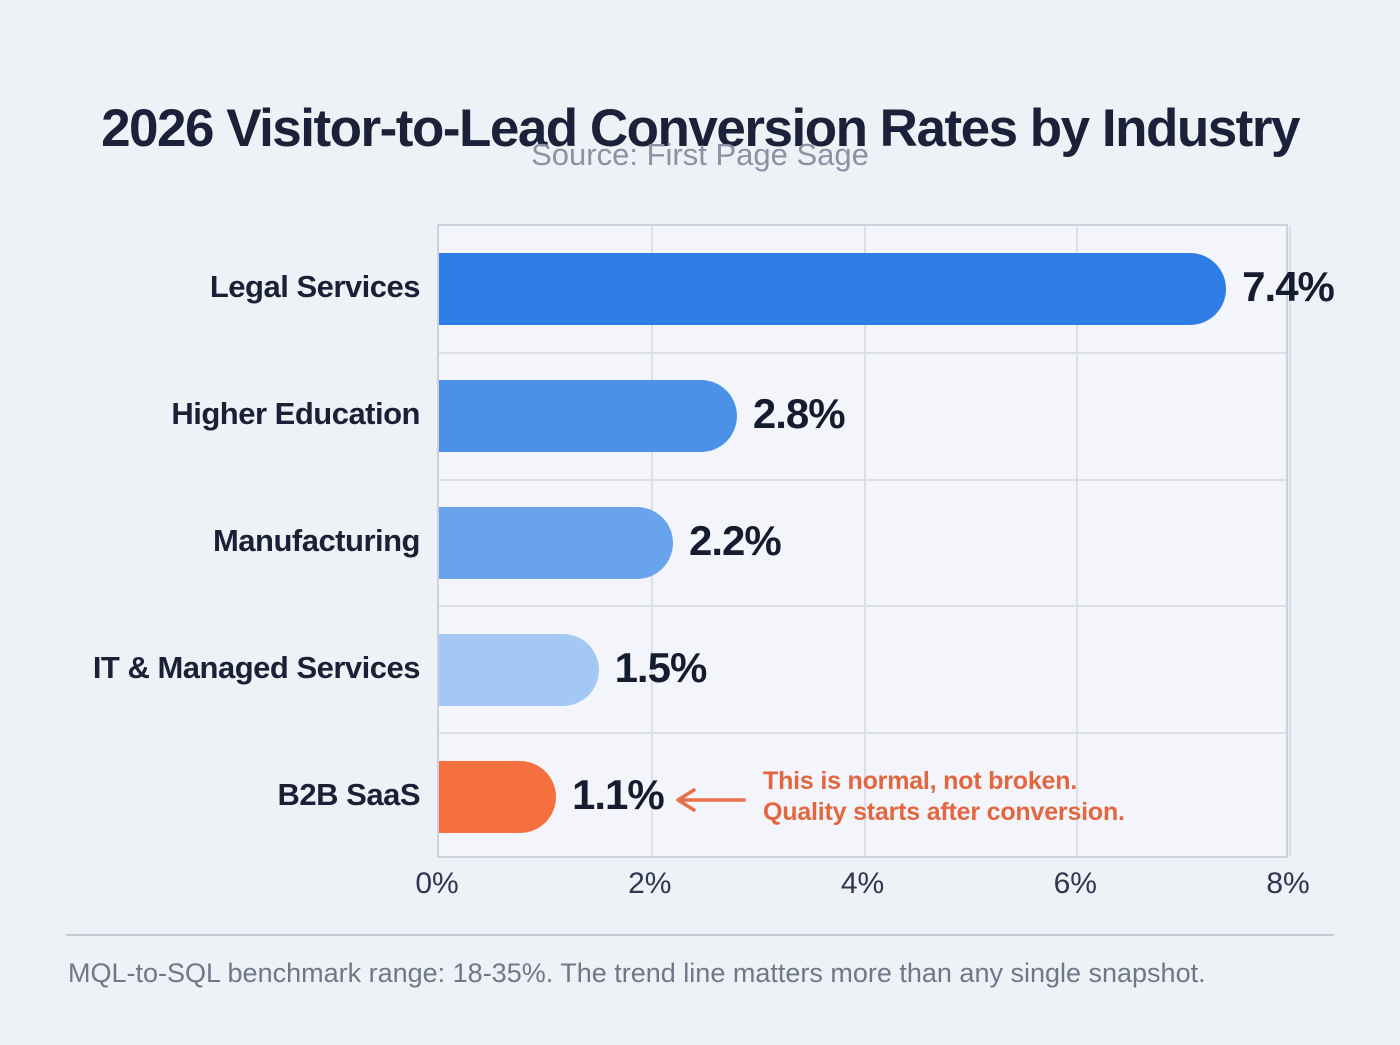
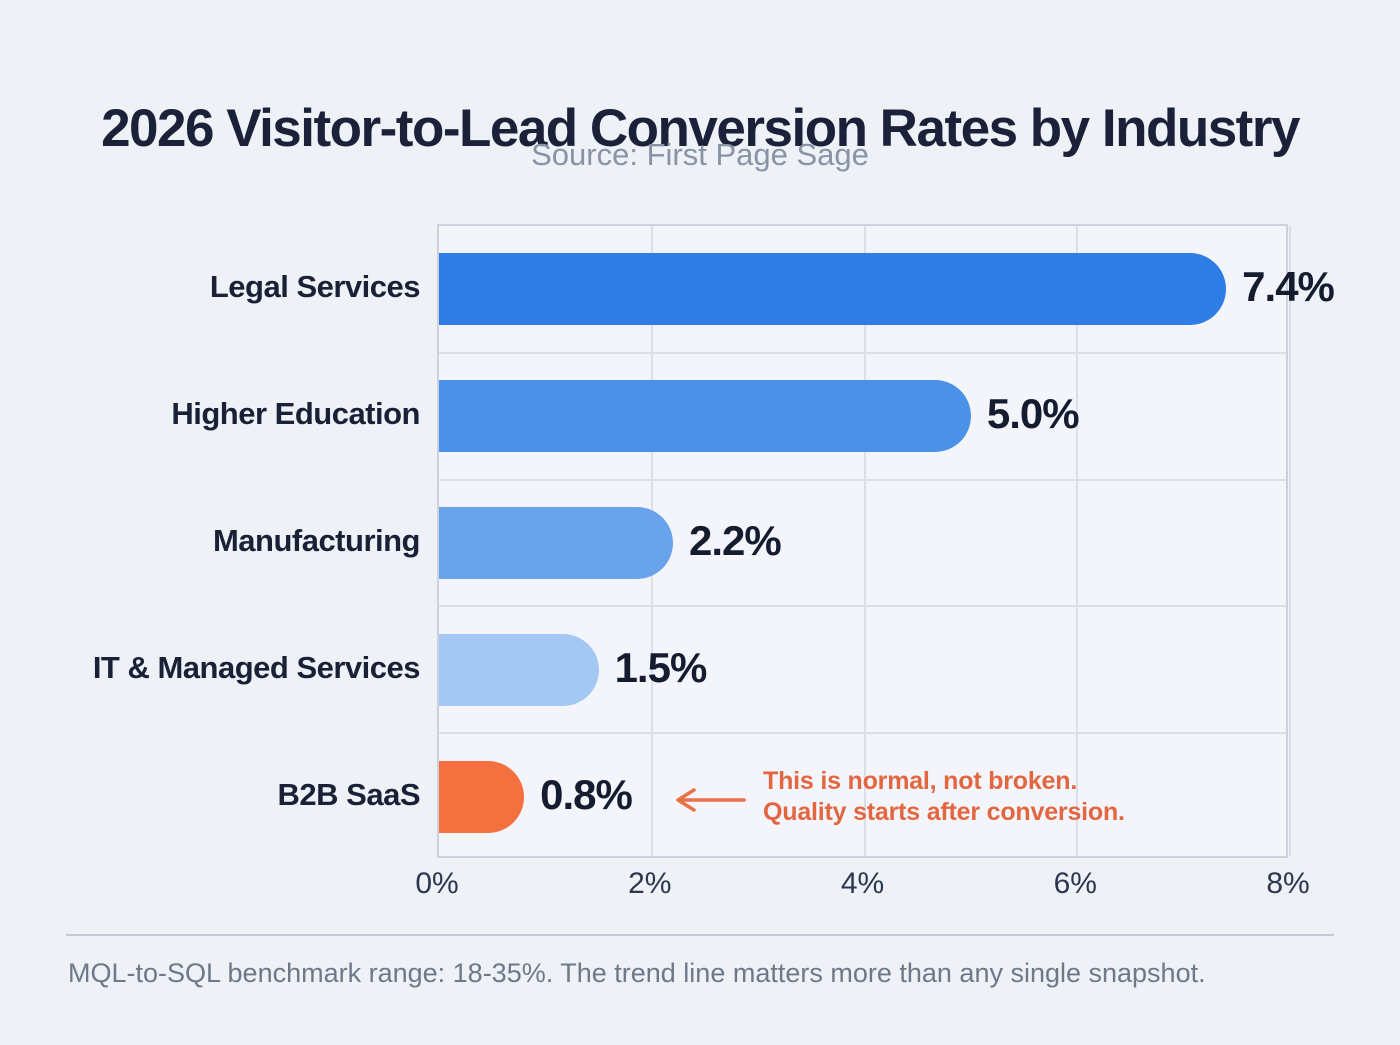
Higher Education: 2.8% -> 5.0%
B2B SaaS: 1.1% -> 0.8%
